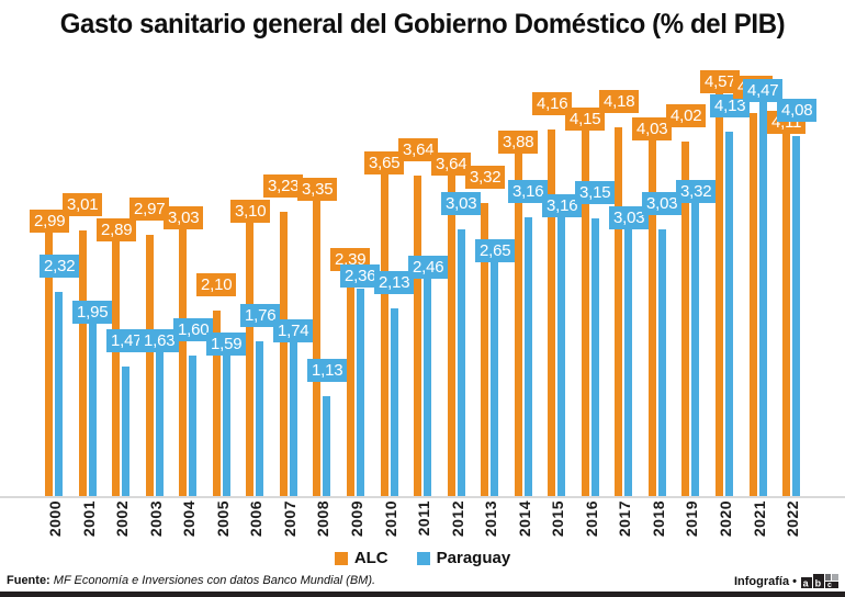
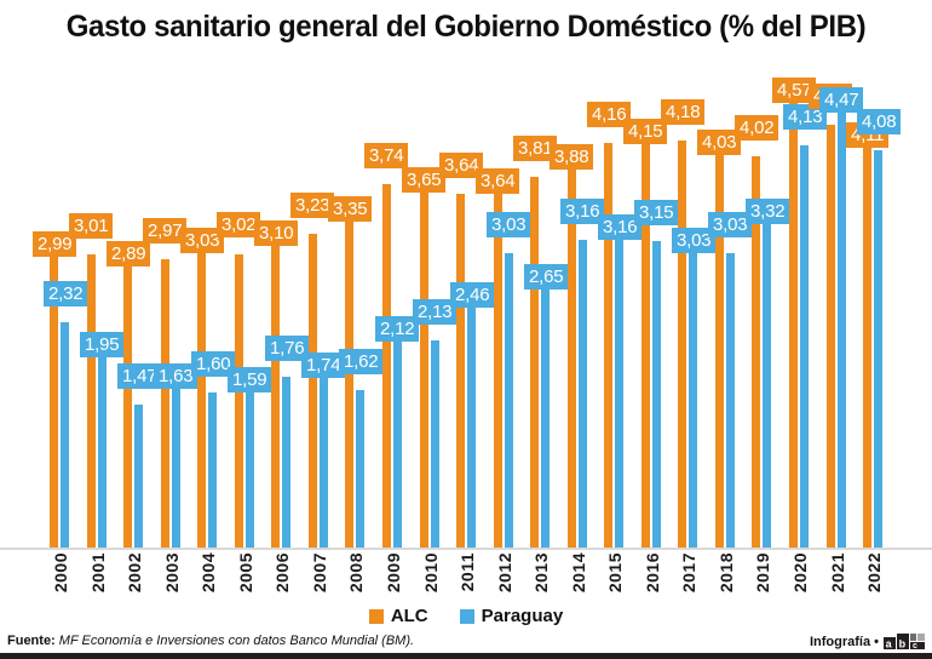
ALC/2005: 2,10 -> 3,02
Paraguay/2008: 1,13 -> 1,62
ALC/2009: 2,39 -> 3,74
Paraguay/2009: 2,36 -> 2,12
ALC/2013: 3,32 -> 3,81
